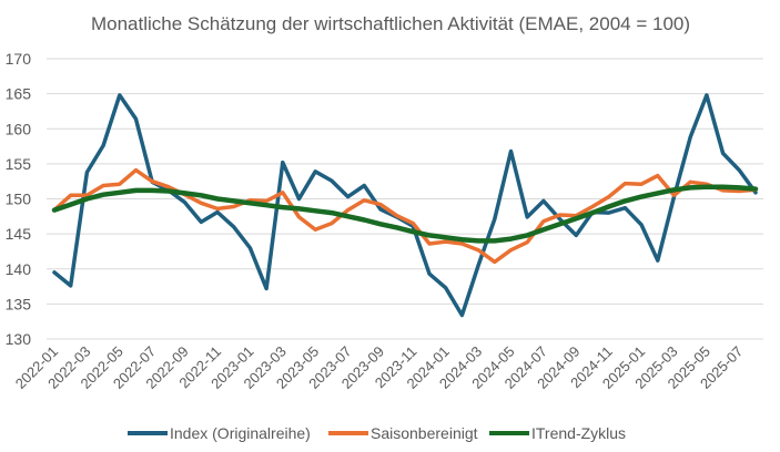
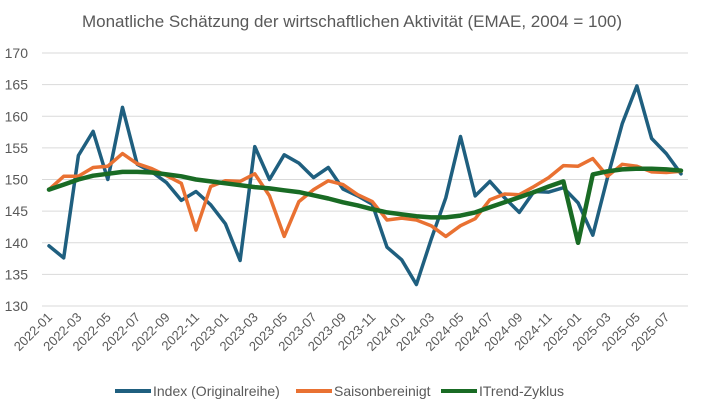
Index (Originalreihe)/2022-05: 165 -> 150
Saisonbereinigt/2022-11: 149 -> 142
Saisonbereinigt/2023-05: 146 -> 141
ITrend-Zyklus/2025-01: 150 -> 140
